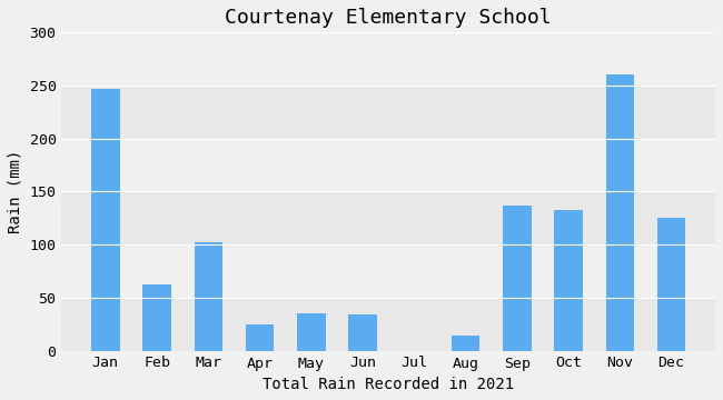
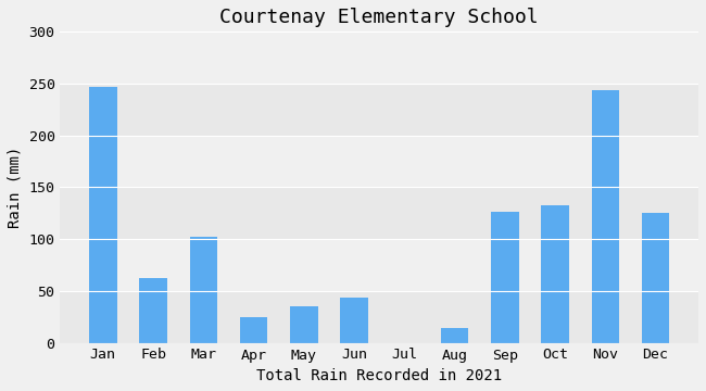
Jun: 34 -> 44
Sep: 137 -> 126
Nov: 260 -> 244
